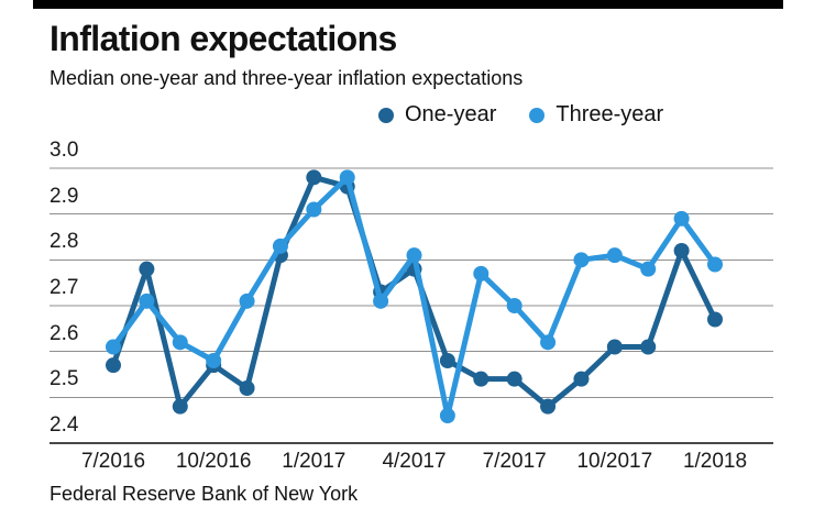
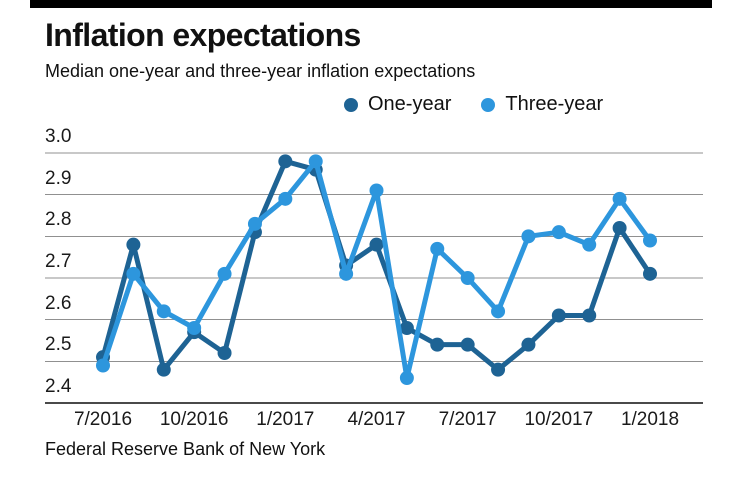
One-year/7/2016: 2.57 -> 2.51
Three-year/7/2016: 2.61 -> 2.49
Three-year/1/2017: 2.91 -> 2.89
Three-year/4/2017: 2.81 -> 2.91
One-year/1/2018: 2.67 -> 2.71
